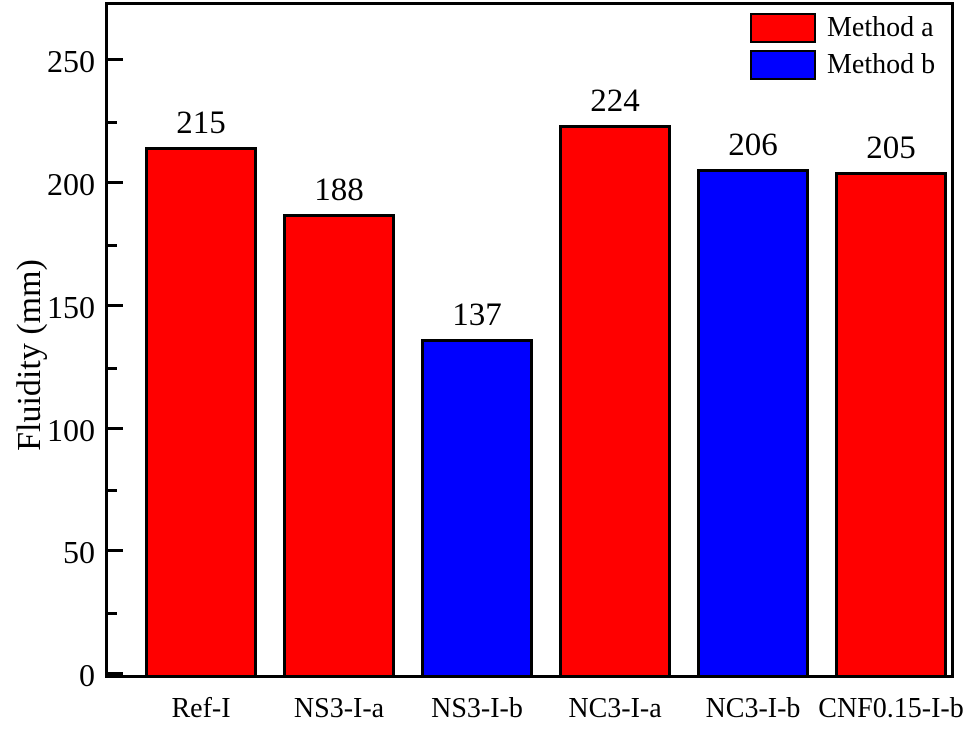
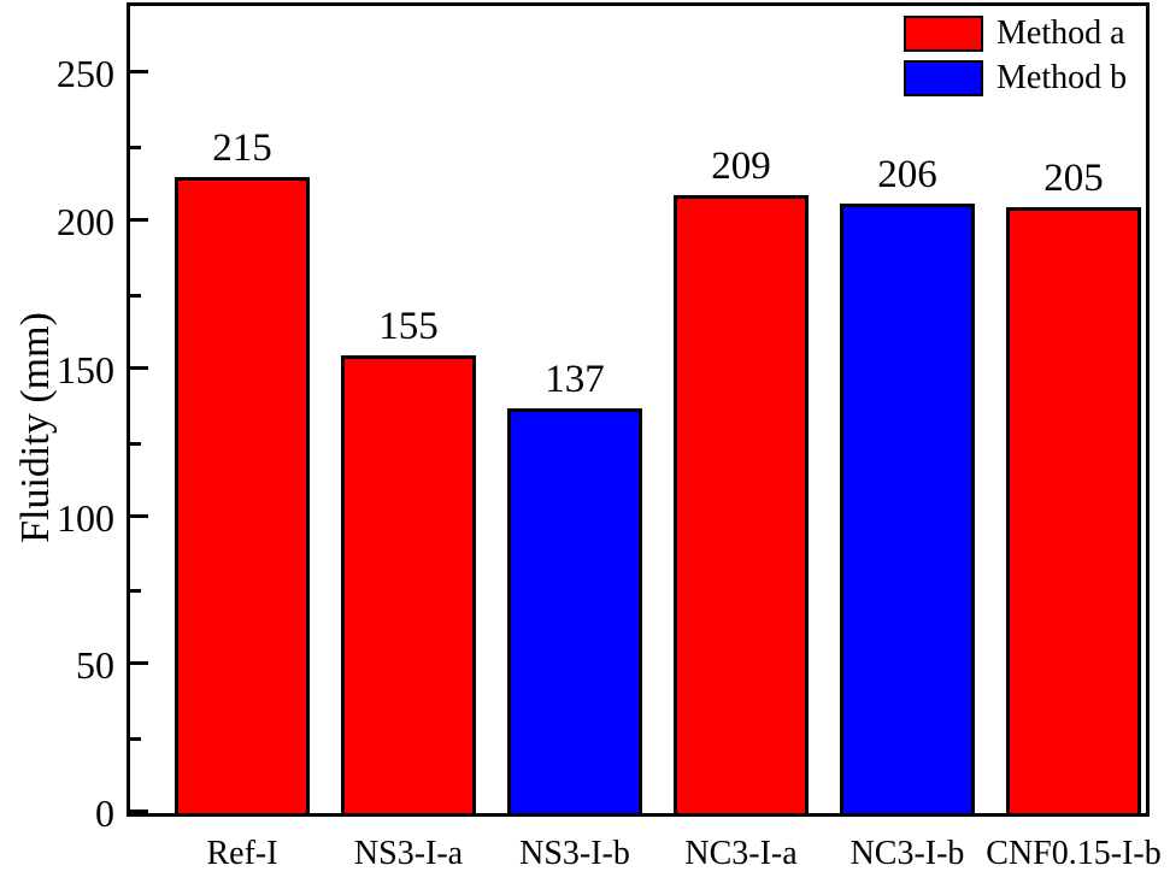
NS3-I-a: 188 -> 155
NC3-I-a: 224 -> 209
